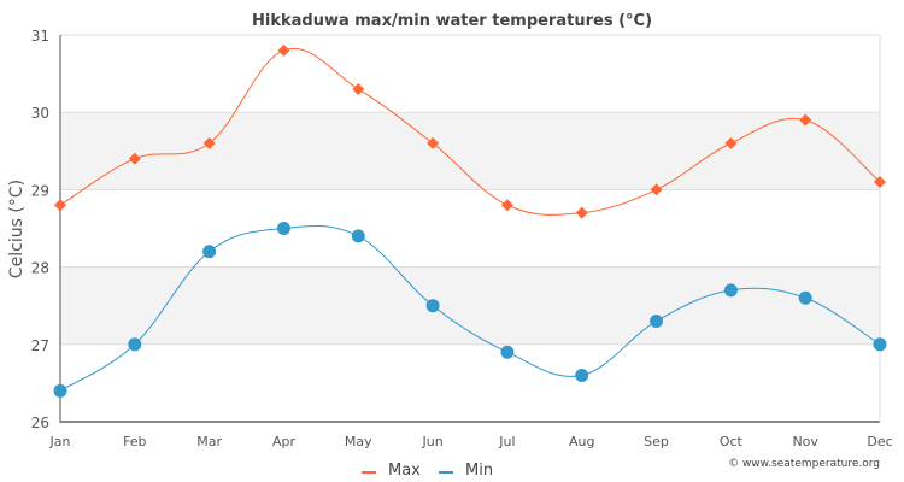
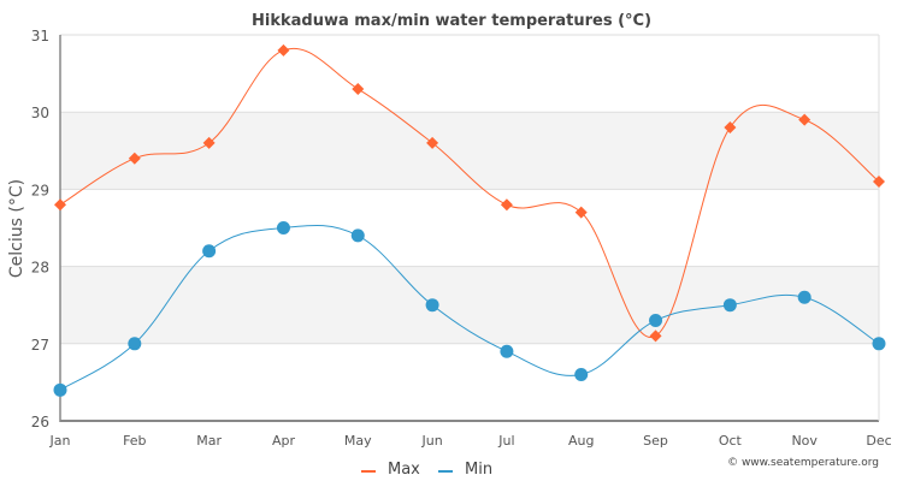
Max/Sep: 29.0 -> 27.1
Max/Oct: 29.6 -> 29.8
Min/Oct: 27.7 -> 27.5
